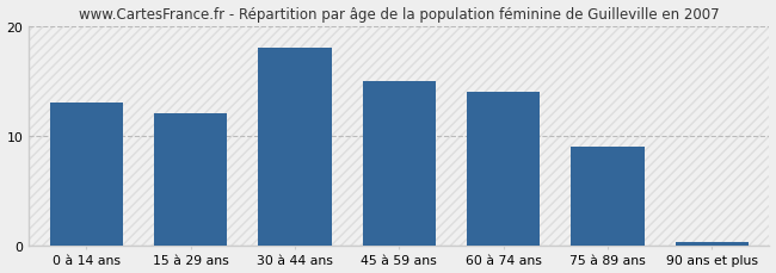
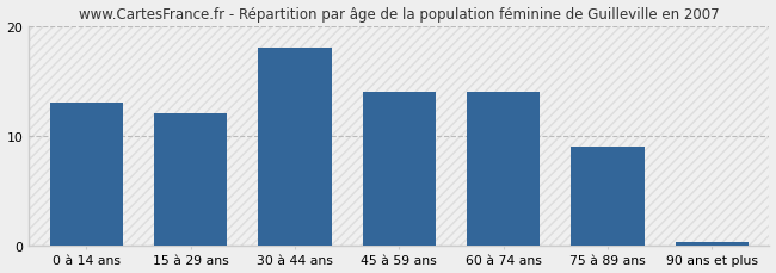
45 à 59 ans: 15.0 -> 14.0
